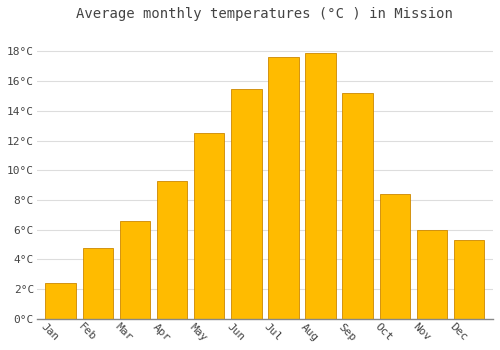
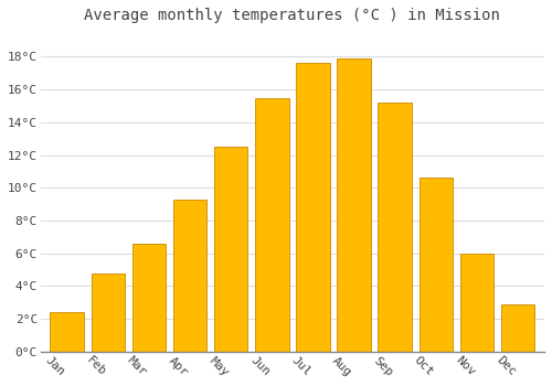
Oct: 8.4°C -> 10.6°C
Dec: 5.3°C -> 2.9°C
